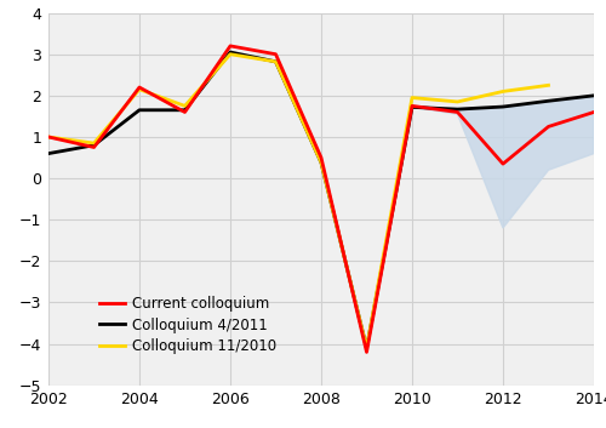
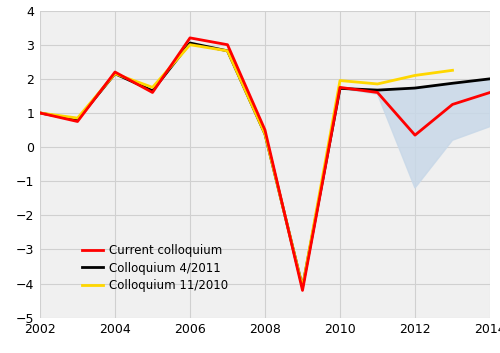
Colloquium 4/2011/2002: 0.60 -> 1.00
Colloquium 4/2011/2004: 1.65 -> 2.15
